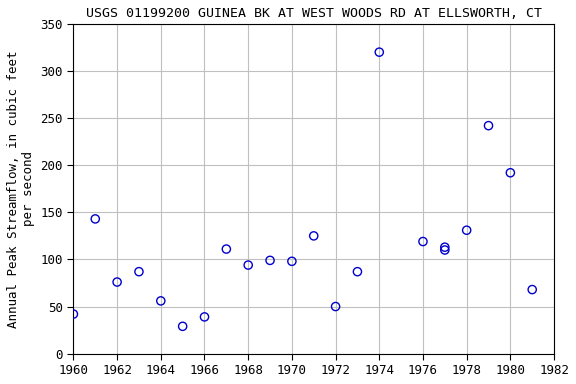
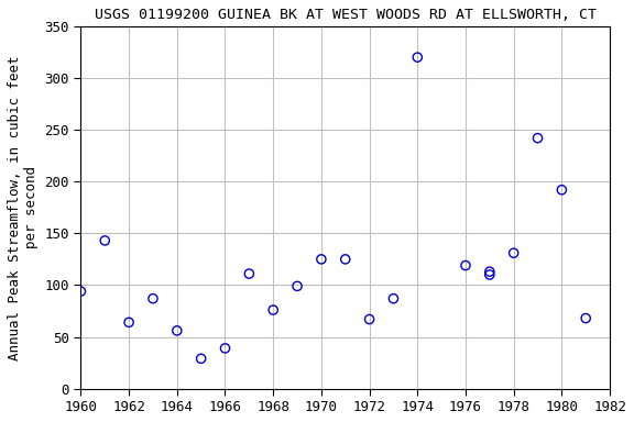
1960: 42 -> 94
1962: 76 -> 64
1968: 94 -> 76
1970: 98 -> 125
1972: 50 -> 67
